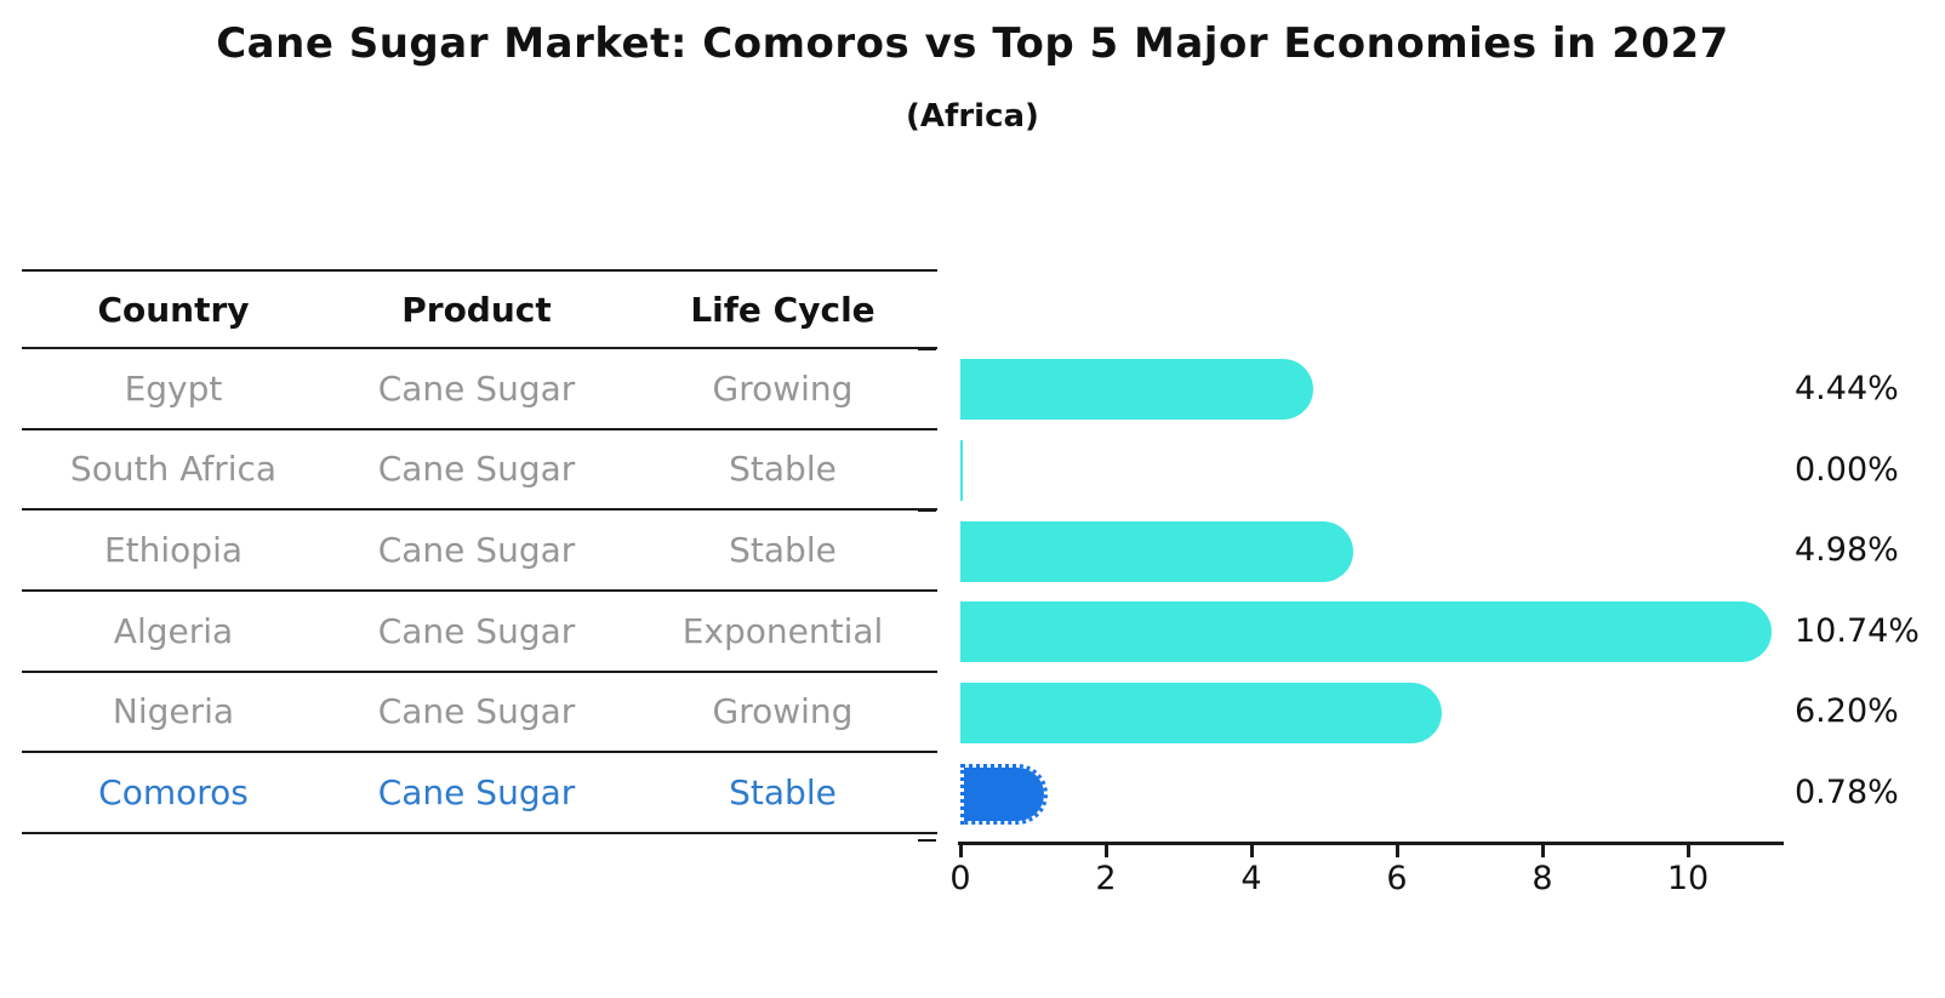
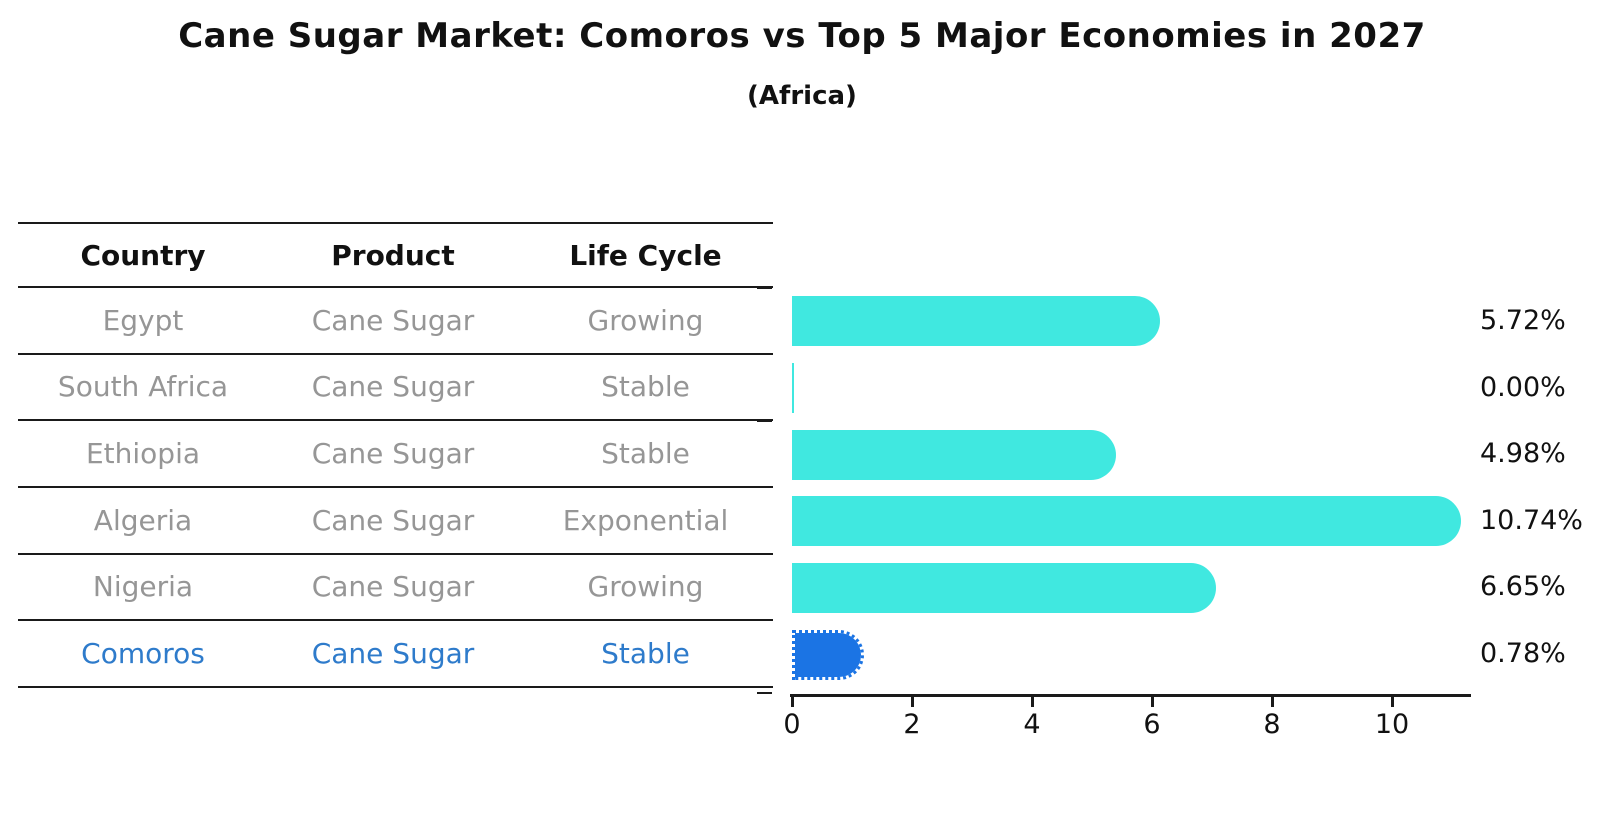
Egypt: 4.44% -> 5.72%
Nigeria: 6.20% -> 6.65%
